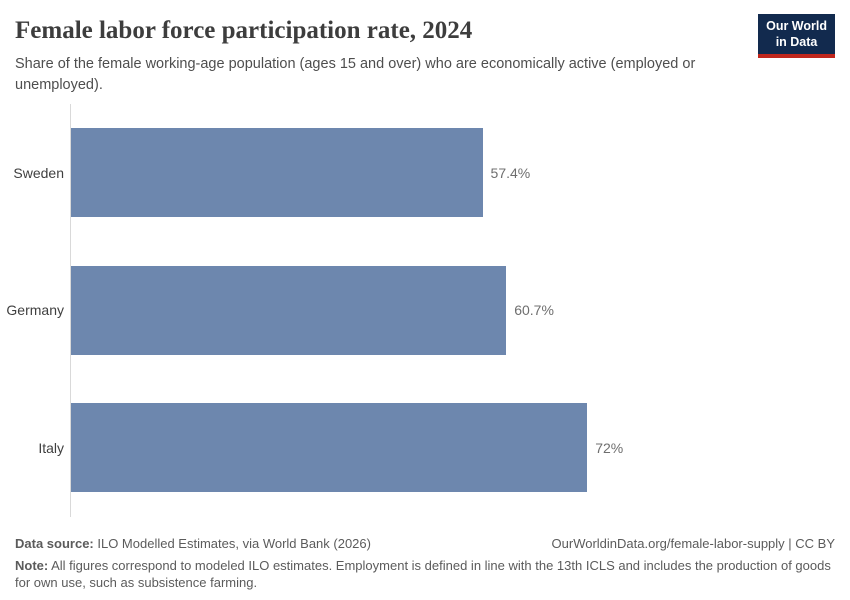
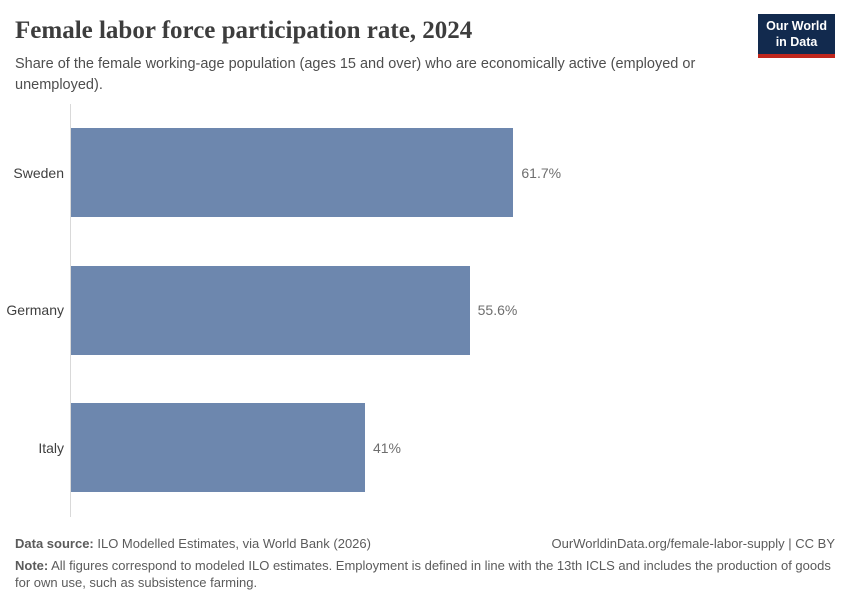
Sweden: 57.4% -> 61.7%
Germany: 60.7% -> 55.6%
Italy: 72% -> 41%
